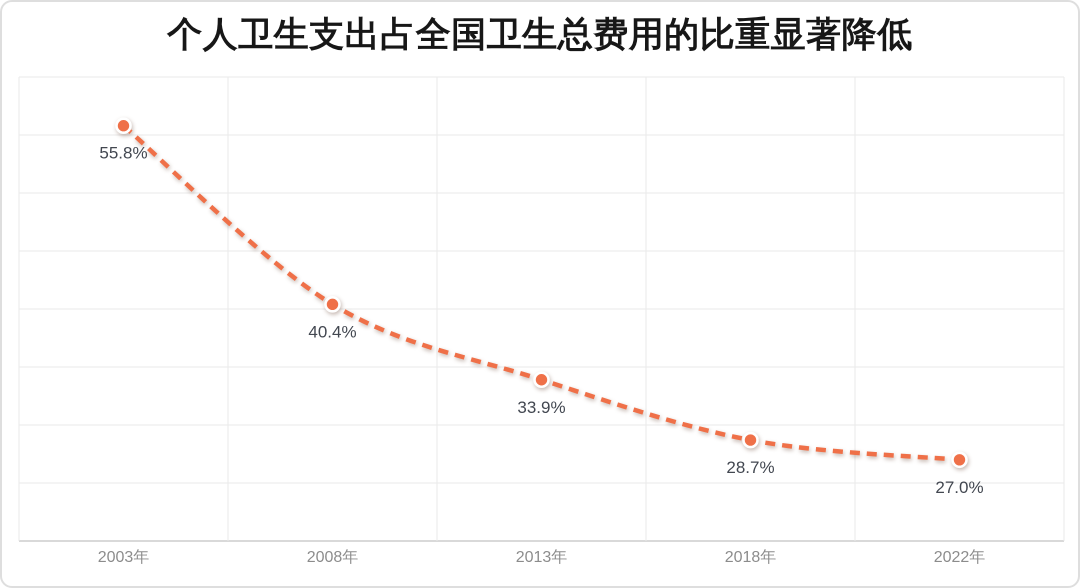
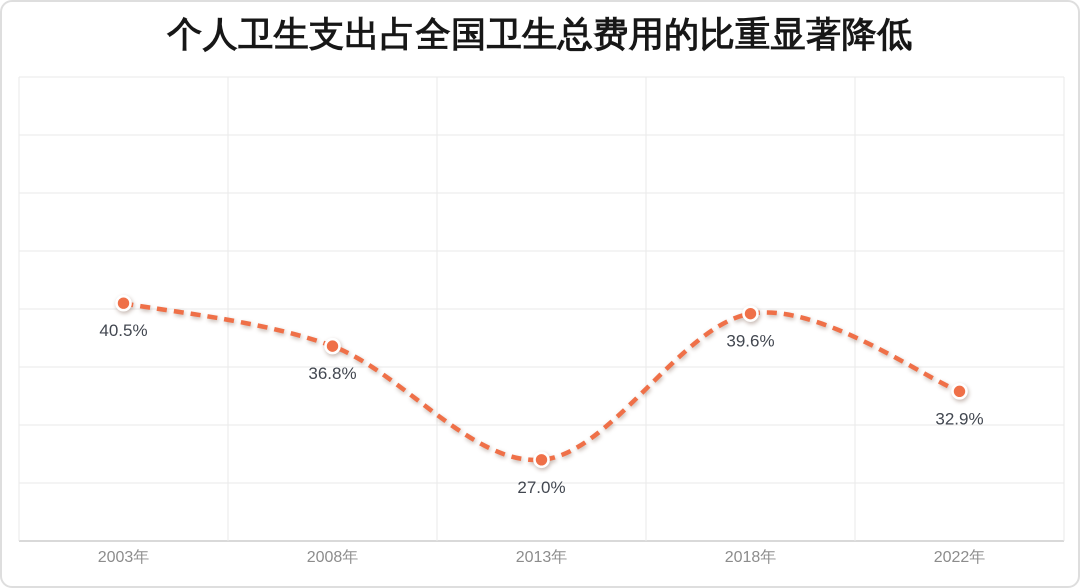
2003年: 55.8% -> 40.5%
2008年: 40.4% -> 36.8%
2013年: 33.9% -> 27.0%
2018年: 28.7% -> 39.6%
2022年: 27.0% -> 32.9%
